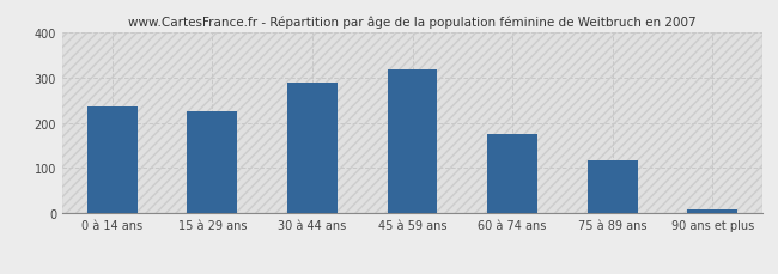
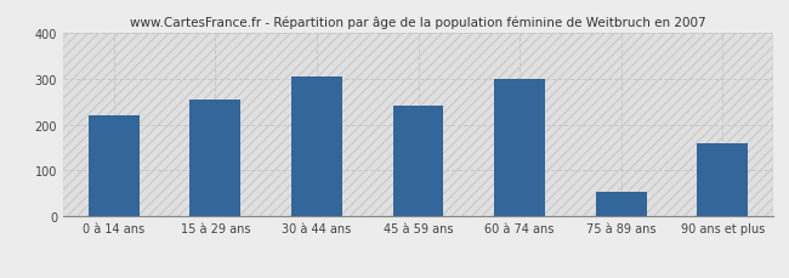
0 à 14 ans: 235 -> 220
15 à 29 ans: 226 -> 255
30 à 44 ans: 288 -> 305
45 à 59 ans: 317 -> 240
60 à 74 ans: 175 -> 300
75 à 89 ans: 117 -> 55
90 ans et plus: 8 -> 160
